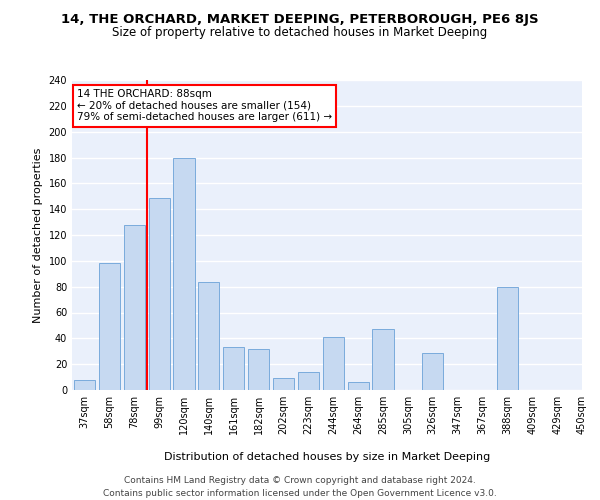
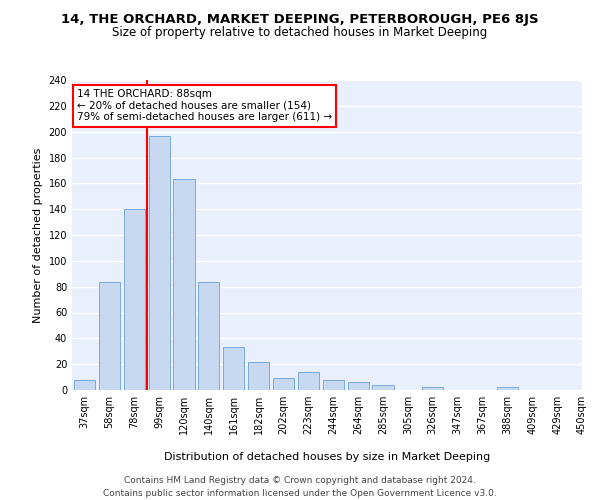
58sqm: 98 -> 84
78sqm: 128 -> 140
99sqm: 149 -> 197
120sqm: 180 -> 163
182sqm: 32 -> 22
244sqm: 41 -> 8
285sqm: 47 -> 4
326sqm: 29 -> 2
388sqm: 80 -> 2
